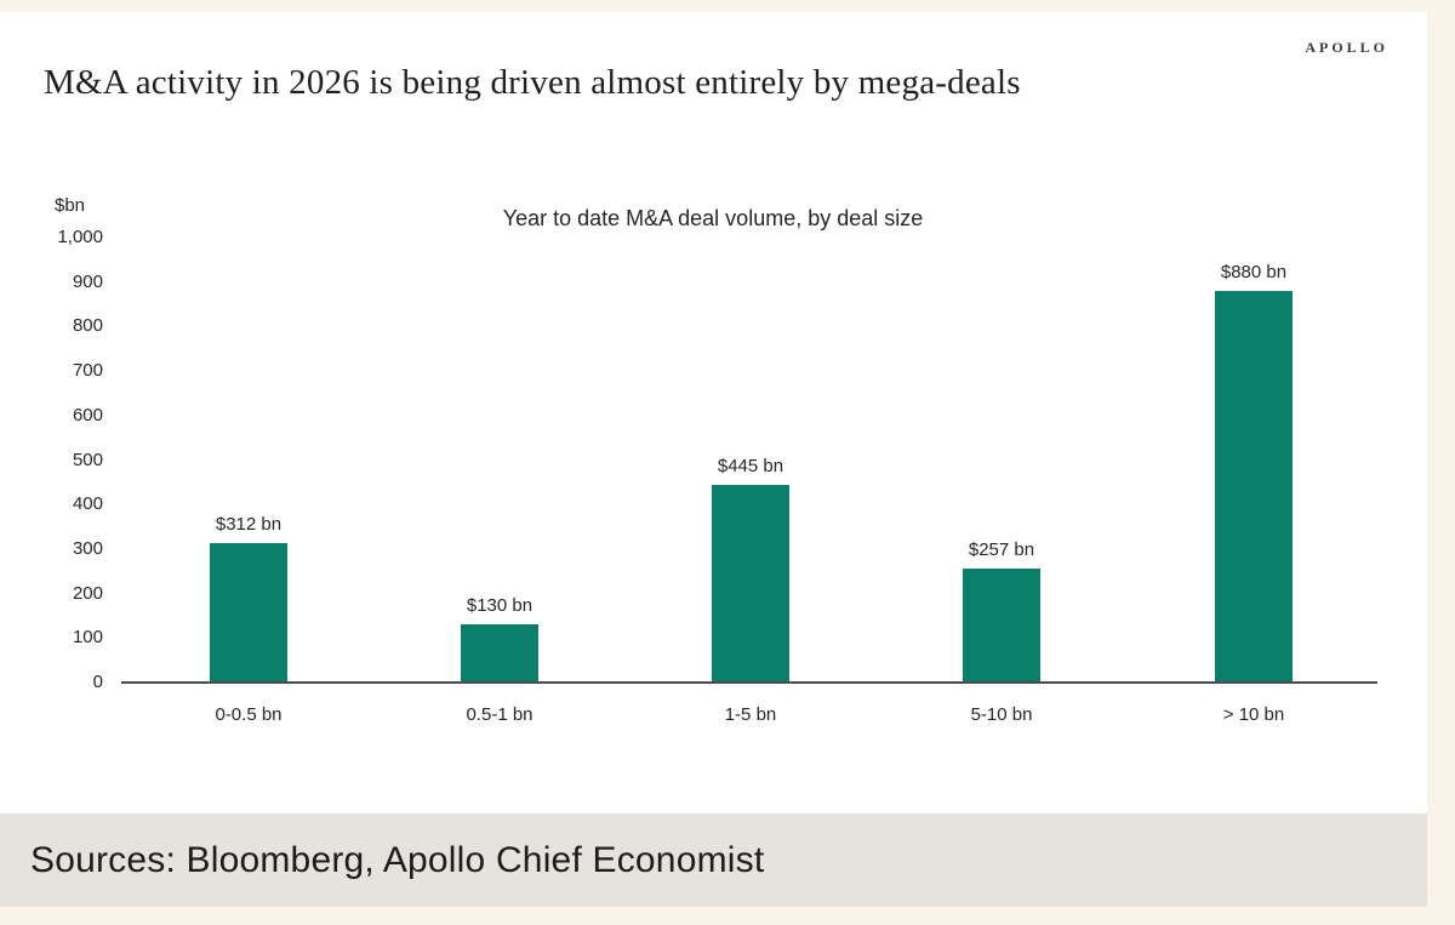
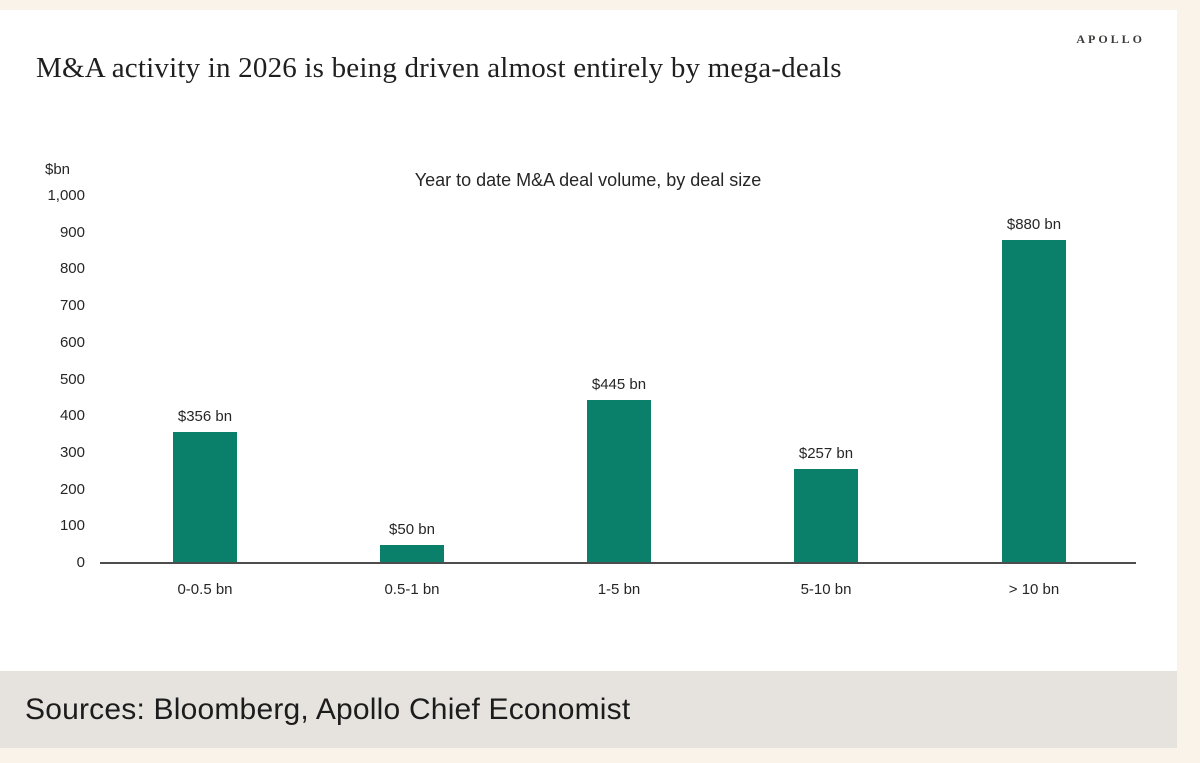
0-0.5 bn: $312 -> $356
0.5-1 bn: $130 -> $50
